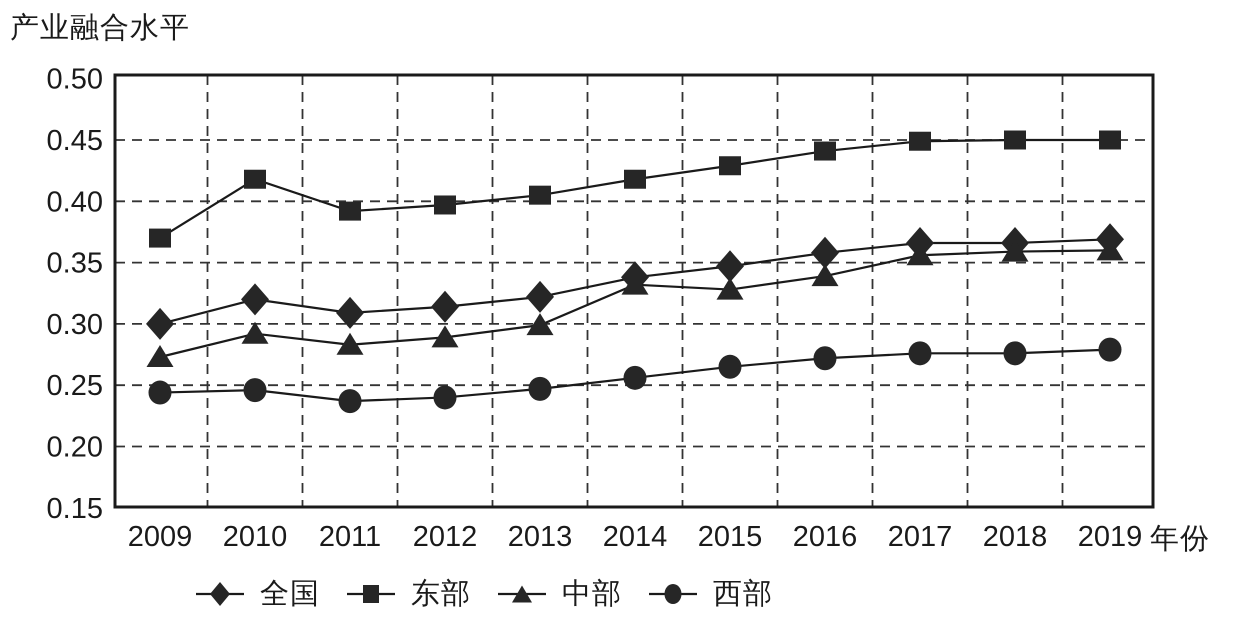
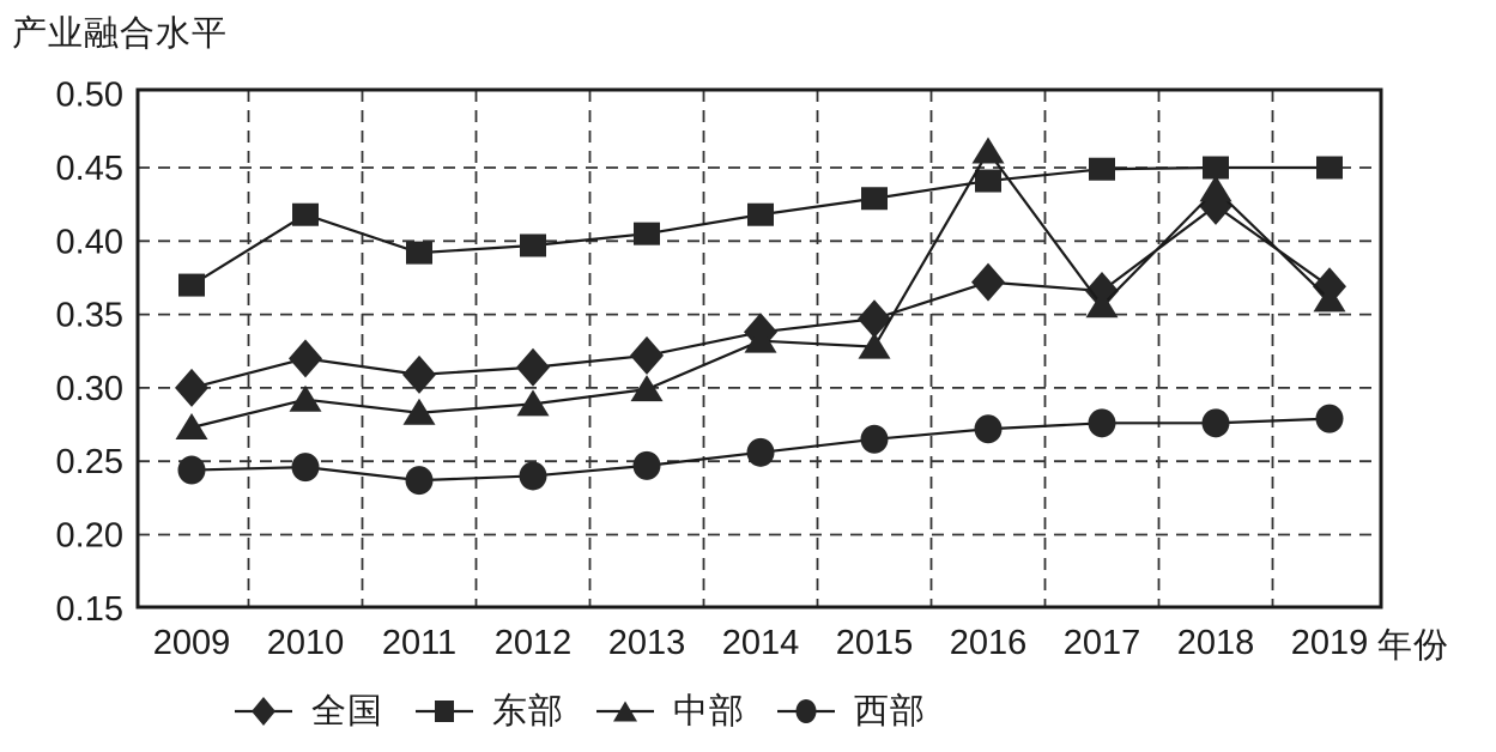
全国/2016: 0.358 -> 0.372
中部/2016: 0.339 -> 0.461
全国/2018: 0.366 -> 0.424
中部/2018: 0.359 -> 0.435
